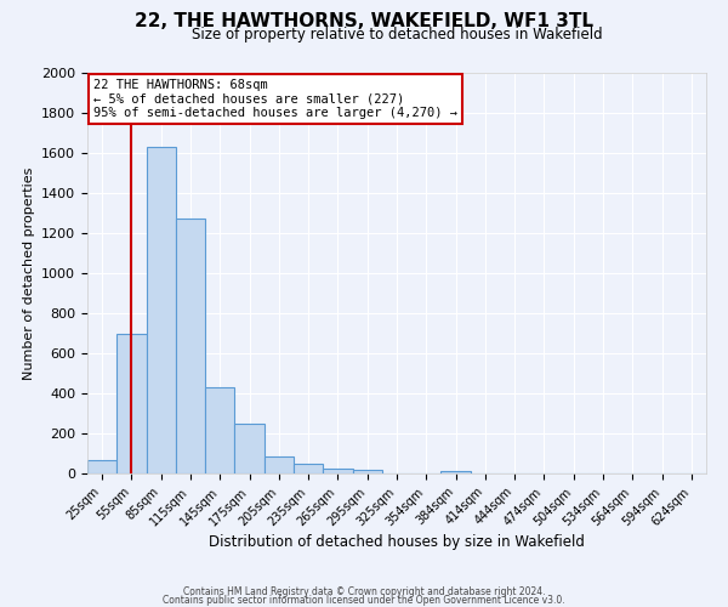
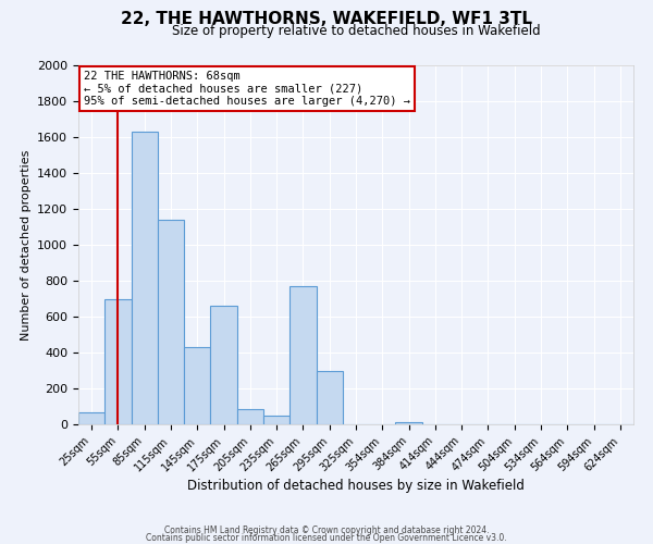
115sqm: 1280 -> 1140
175sqm: 250 -> 660
265sqm: 20 -> 770
295sqm: 20 -> 300
